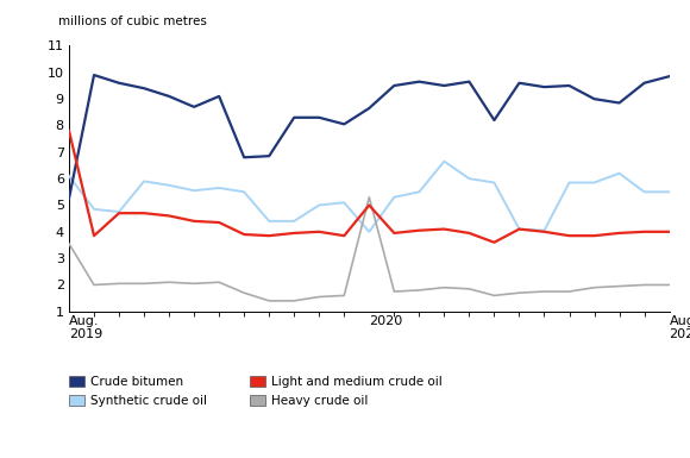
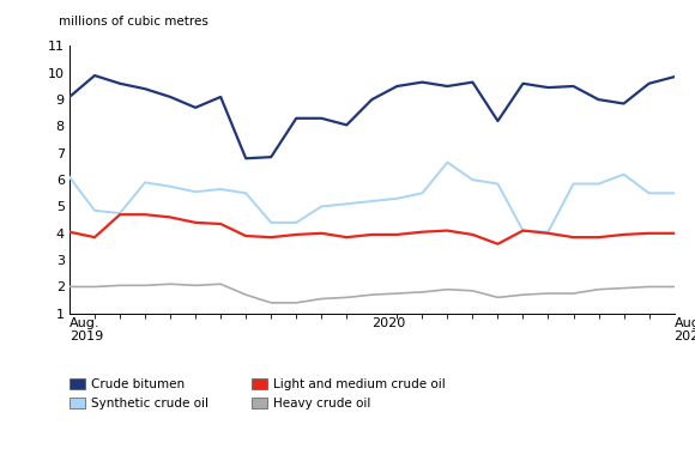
Crude bitumen/Aug. 2019: 5.25 -> 9.10
Light and medium crude oil/Aug. 2019: 7.80 -> 4.05
Heavy crude oil/Aug. 2019: 3.55 -> 2.00
Crude bitumen/2020: 8.65 -> 9.00
Synthetic crude oil/2020: 4.00 -> 5.20
Light and medium crude oil/2020: 5.00 -> 3.95
Heavy crude oil/2020: 5.30 -> 1.70
